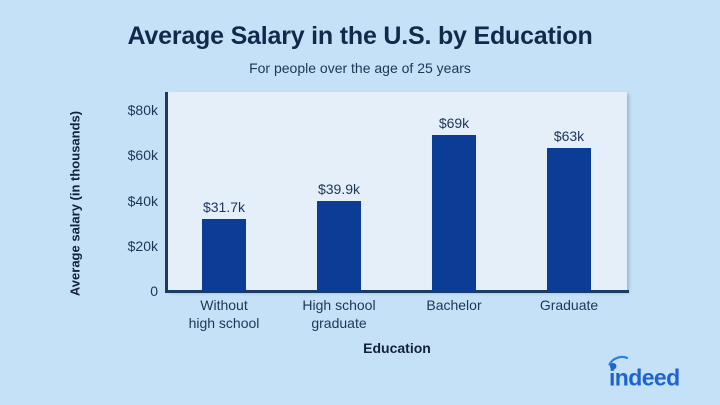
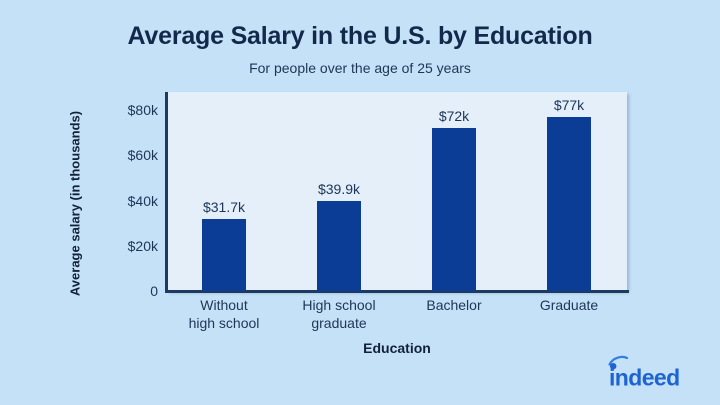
Bachelor: $69k -> $72k
Graduate: $63k -> $77k
